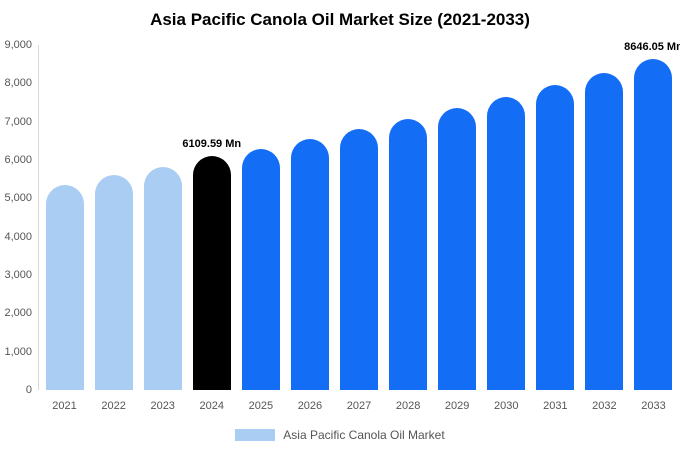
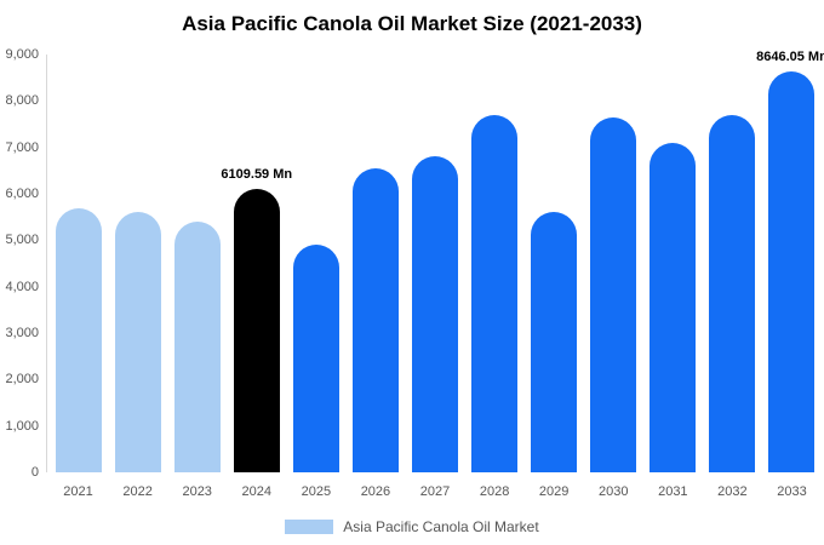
2021: 5400 -> 5700
2023: 5800 -> 5400
2025: 6300 -> 4900
2028: 7100 -> 7700
2029: 7400 -> 5600
2031: 8000 -> 7100
2032: 8300 -> 7700
